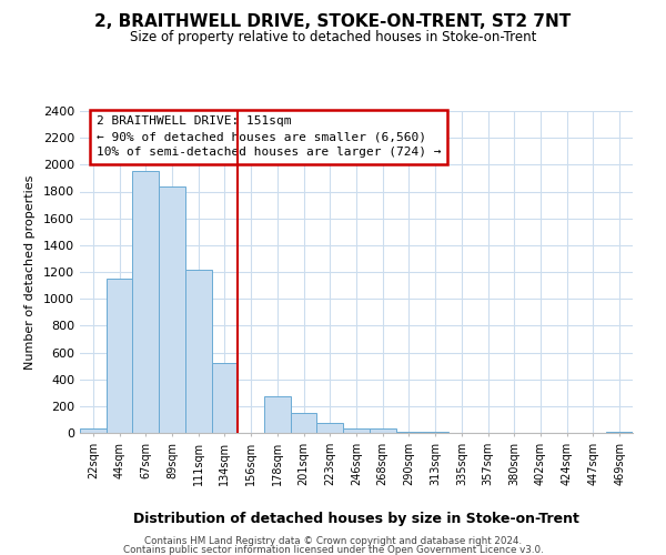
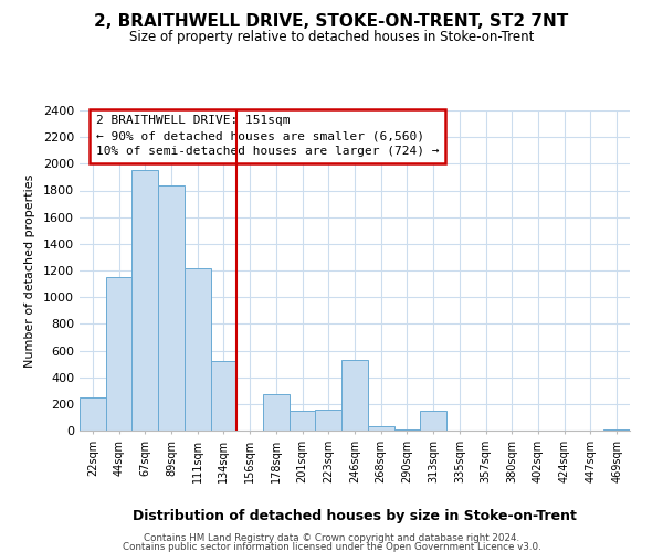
22sqm: 30 -> 250
223sqm: 80 -> 160
246sqm: 40 -> 530
313sqm: 0 -> 150
